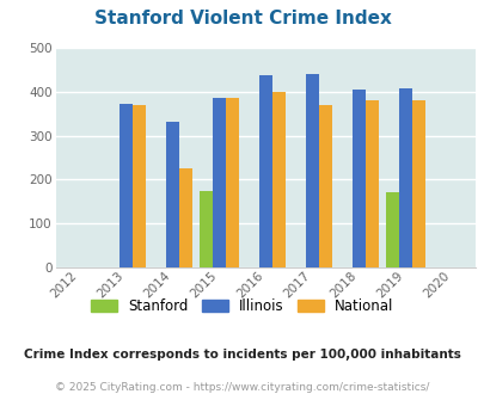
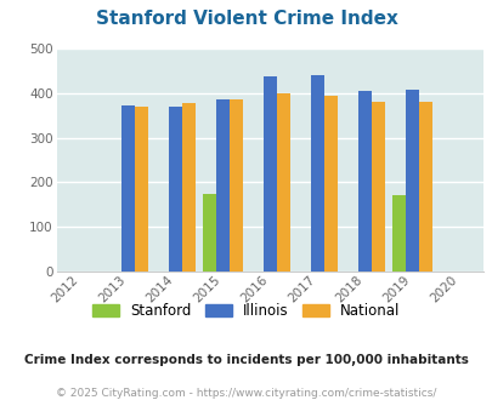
Illinois/2014: 330 -> 369
National/2014: 225 -> 376
National/2017: 370 -> 394
